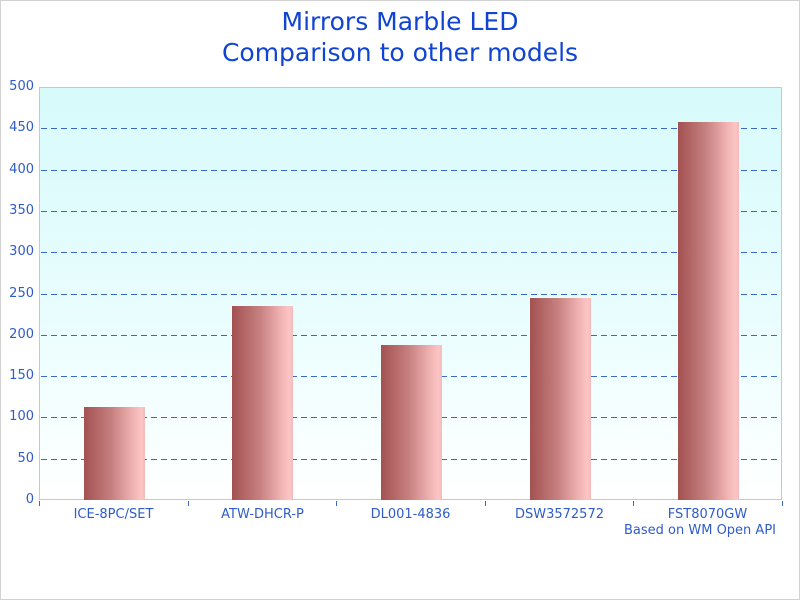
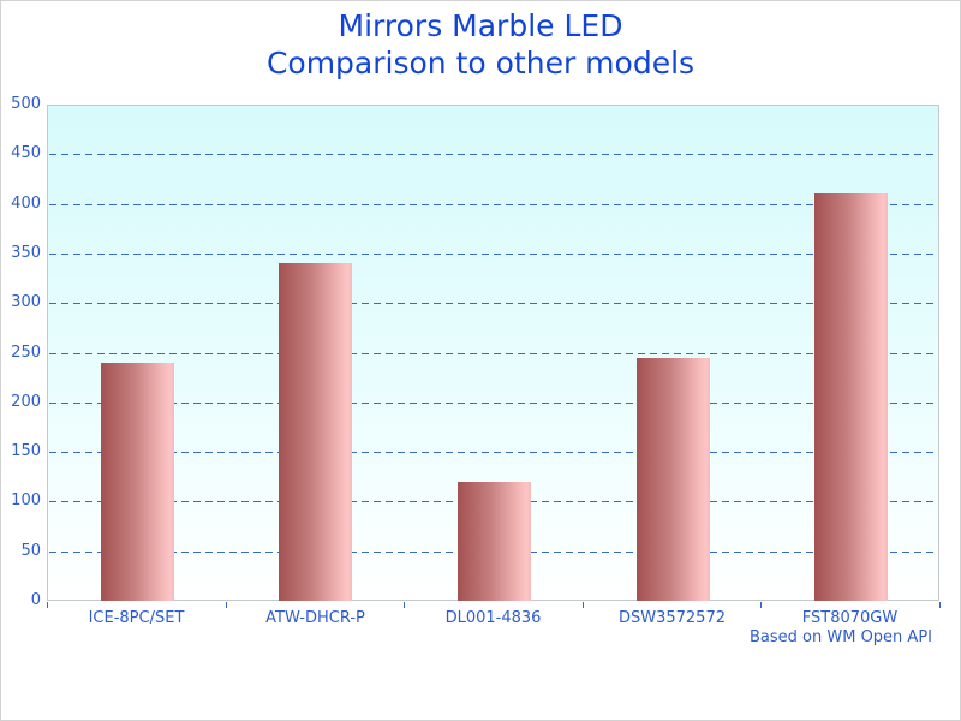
ICE-8PC/SET: 110 -> 240
ATW-DHCR-P: 240 -> 340
DL001-4836: 190 -> 120
FST8070GW: 460 -> 410
